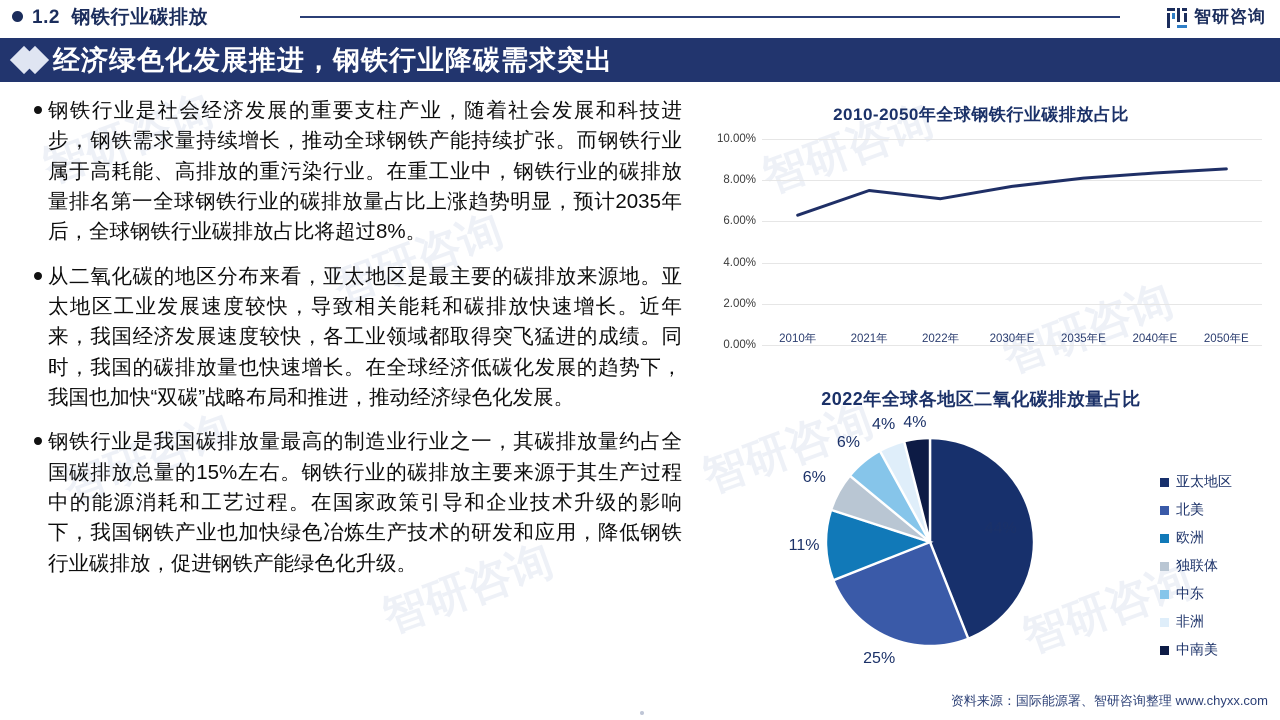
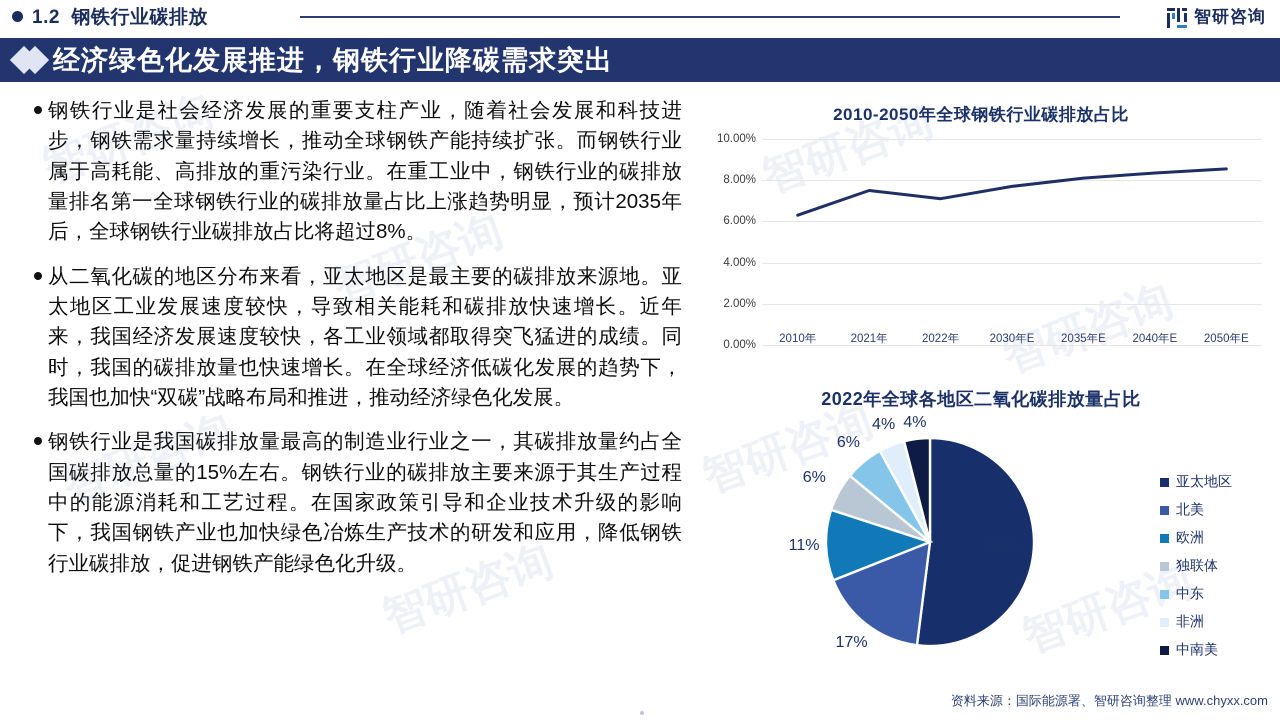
2022年全球各地区二氧化碳排放量占比/亚太地区: 44% -> 52%
2022年全球各地区二氧化碳排放量占比/北美: 25% -> 17%
